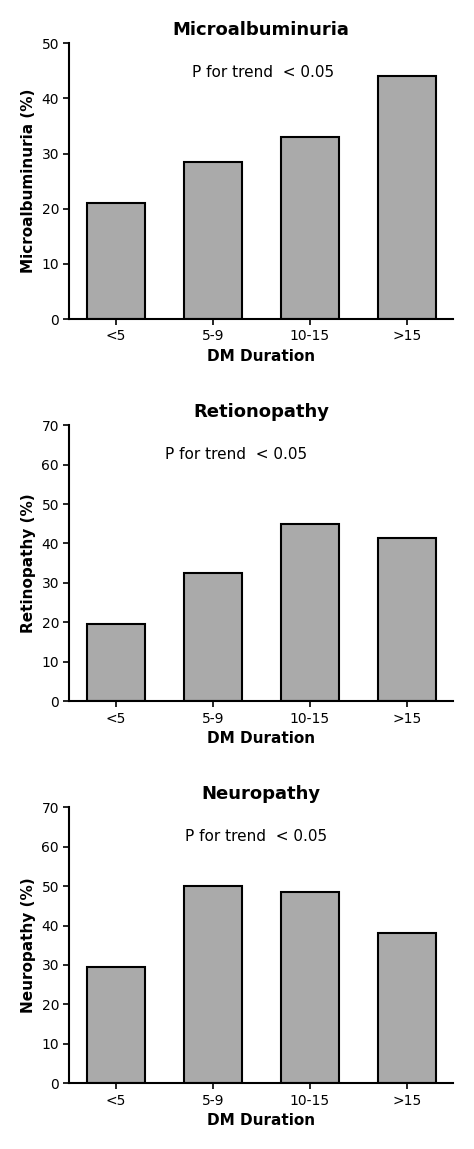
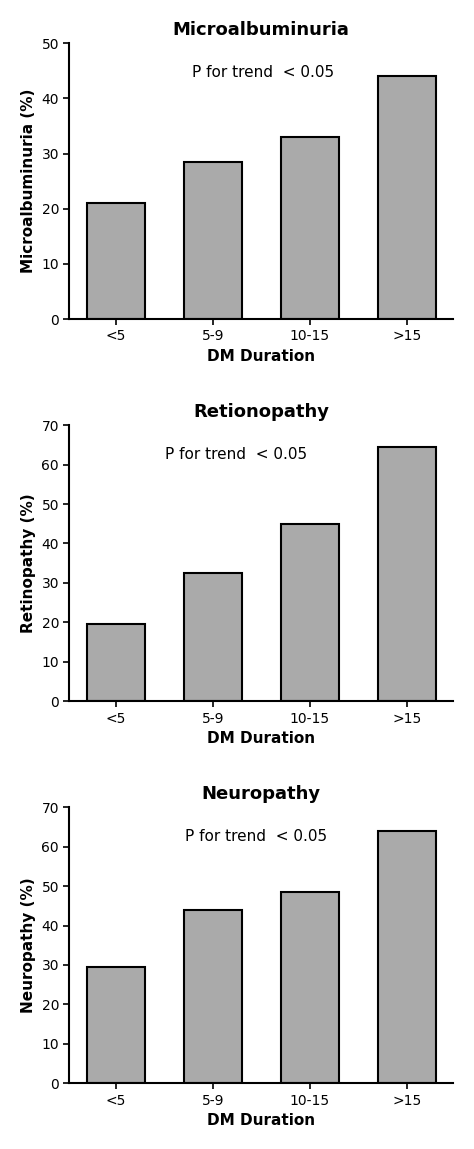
Retionopathy/>15: 41.5 -> 64.5
Neuropathy/5-9: 50.0 -> 44.0
Neuropathy/>15: 38.0 -> 64.0
